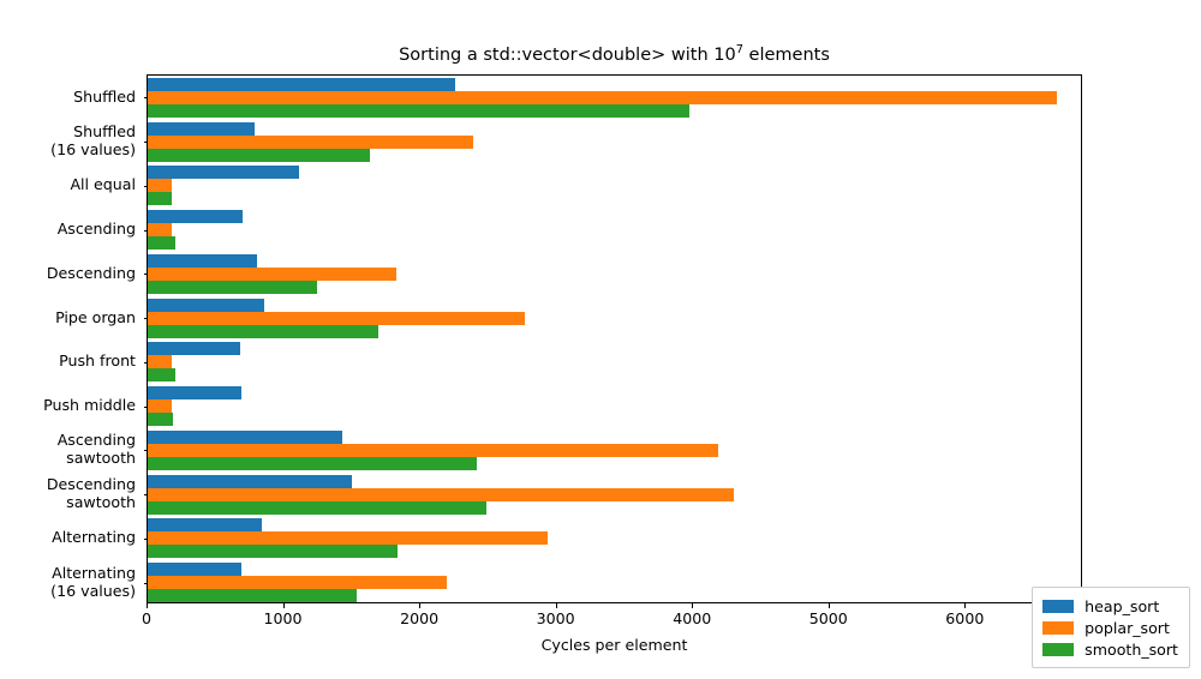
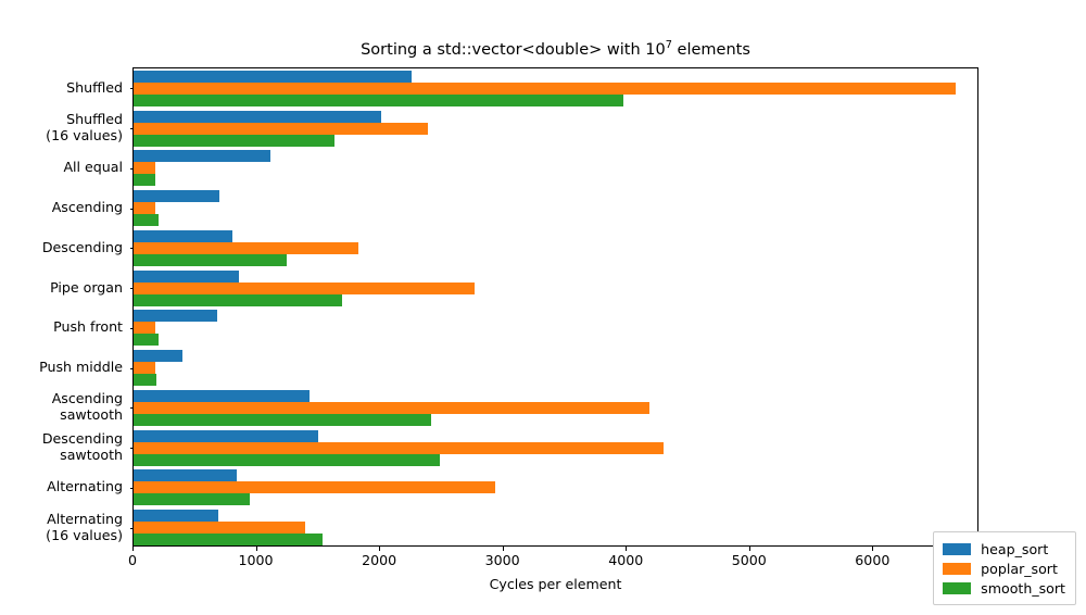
heap_sort/Shuffled (16 values): 780 -> 2010
heap_sort/Push middle: 690 -> 400
smooth_sort/Alternating: 1840 -> 940
poplar_sort/Alternating (16 values): 2200 -> 1390
